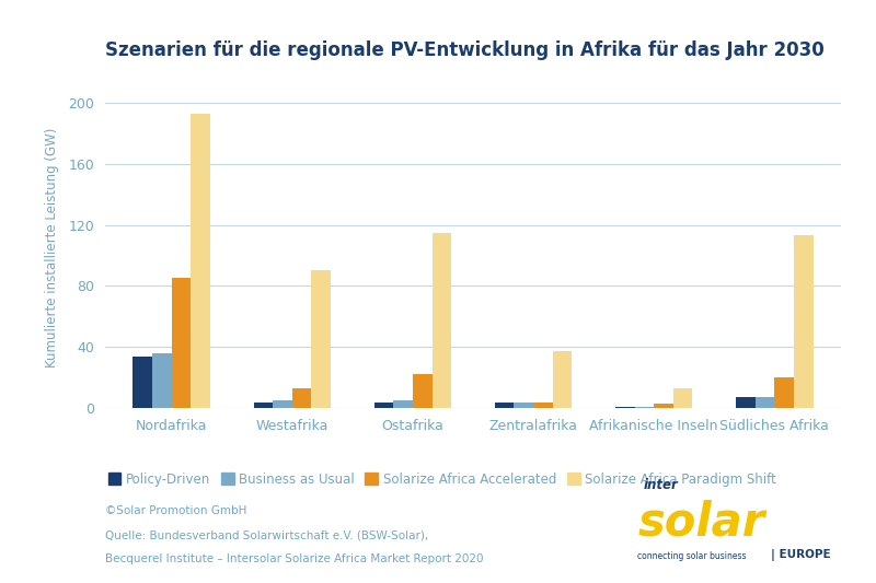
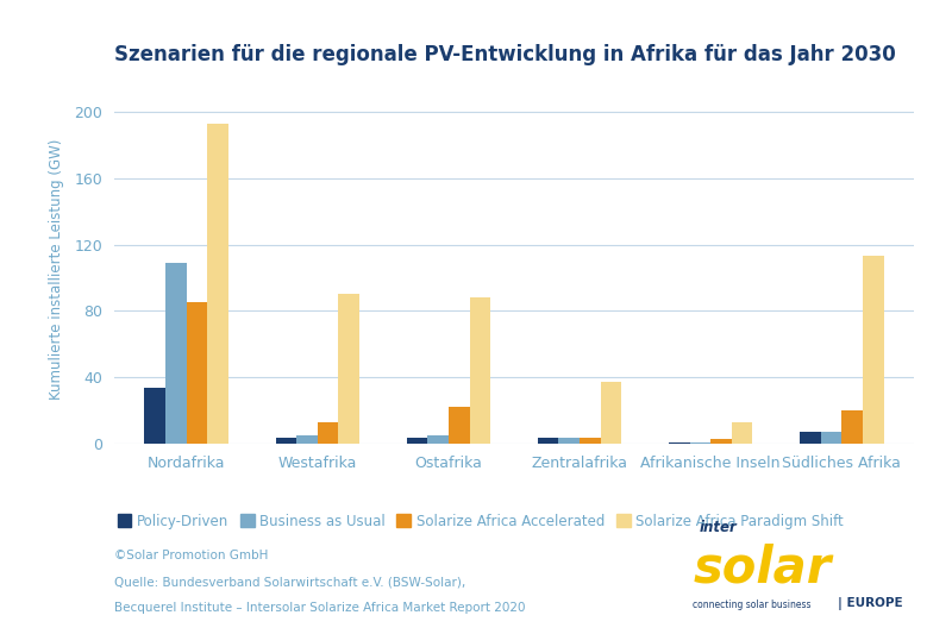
Business as Usual/Nordafrika: 36 -> 109
Solarize Africa Paradigm Shift/Ostafrika: 115 -> 88
